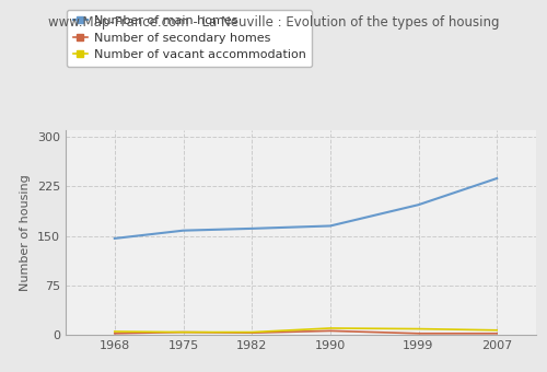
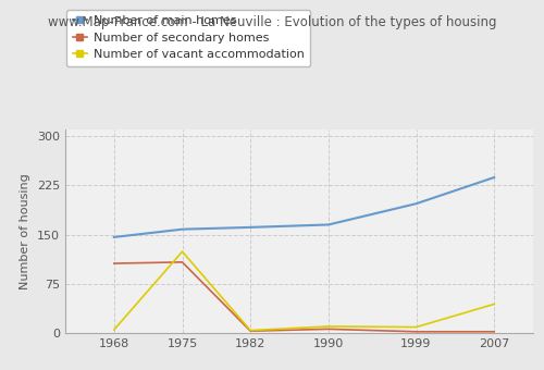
Number of secondary homes/1968: 2 -> 106
Number of secondary homes/1975: 4 -> 108
Number of vacant accommodation/1975: 4 -> 124
Number of vacant accommodation/2007: 7 -> 44
